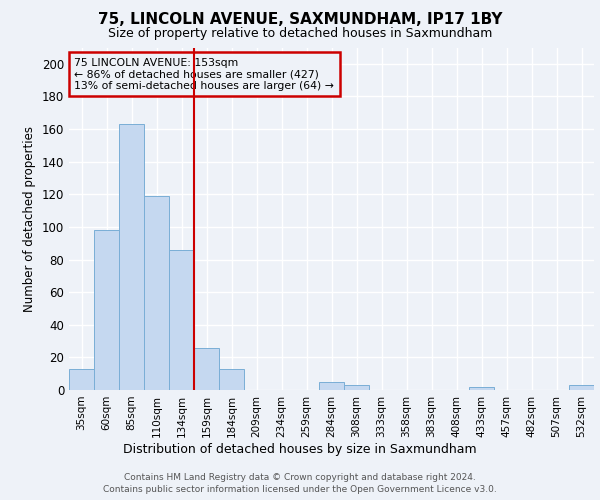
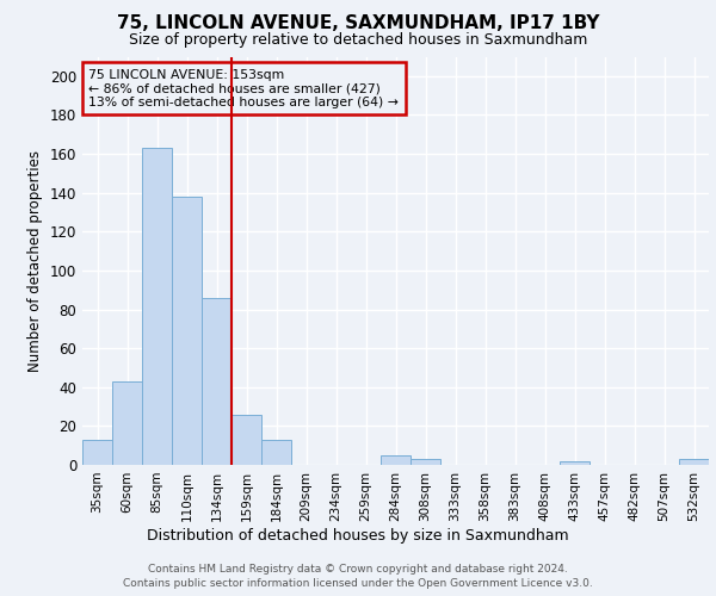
60sqm: 98 -> 43
110sqm: 119 -> 138
